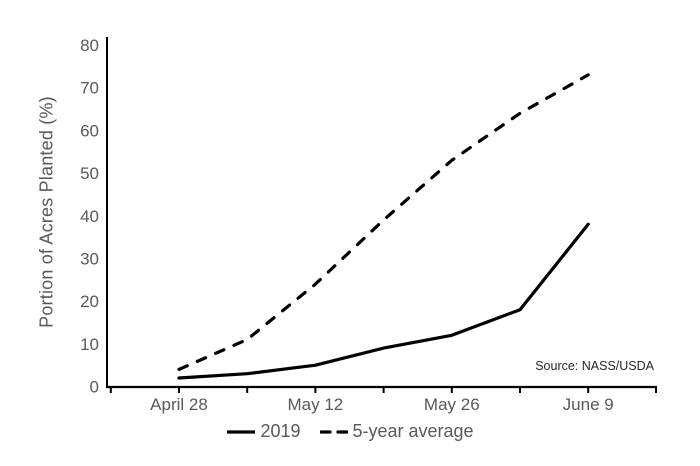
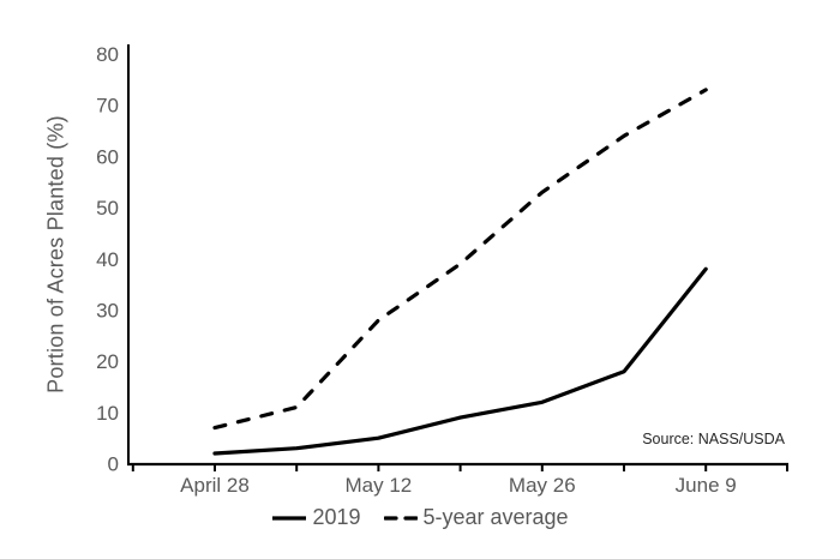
5-year average/April 28: 4 -> 7
5-year average/May 12: 24 -> 28
